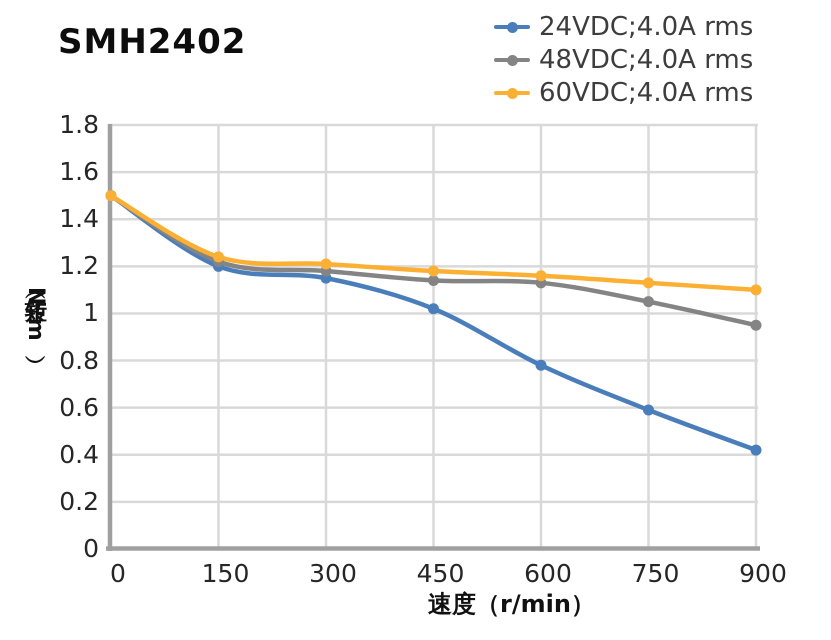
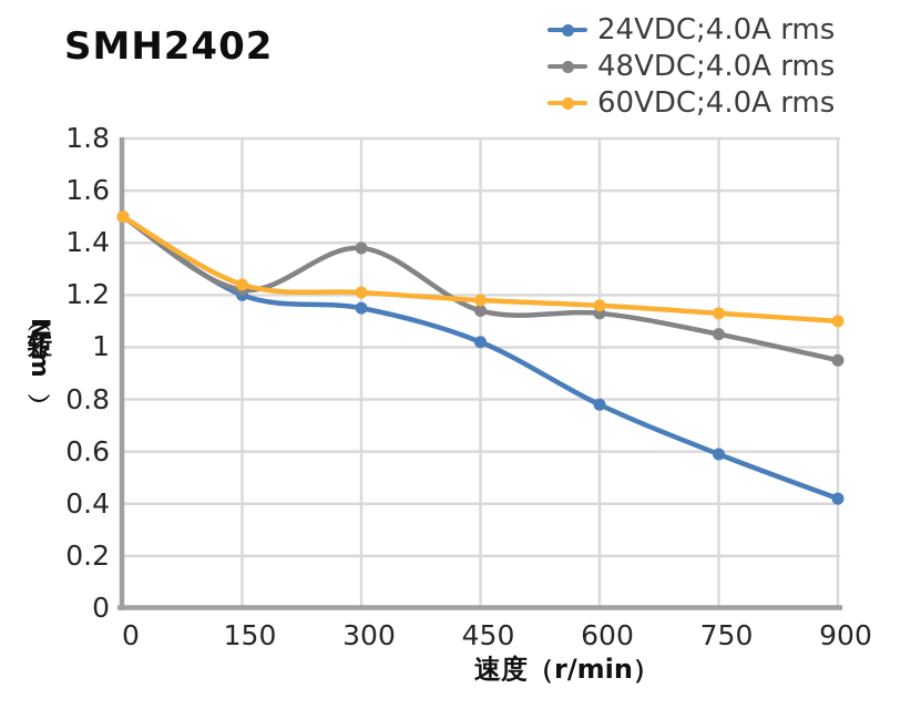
48VDC;4.0A rms/300: 1.18 -> 1.38
